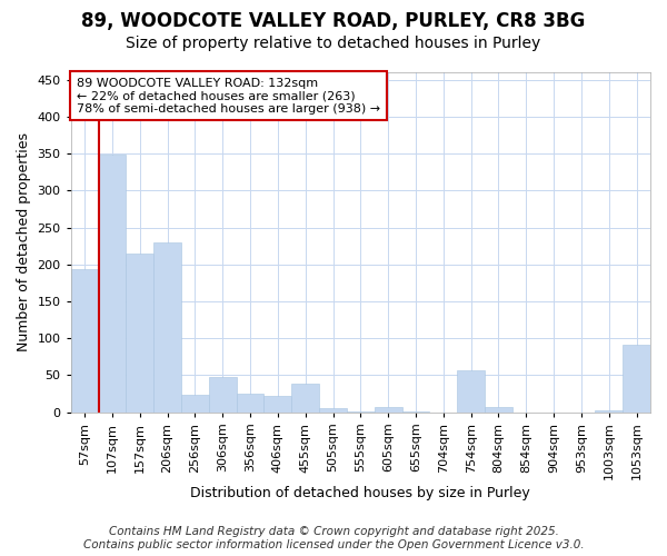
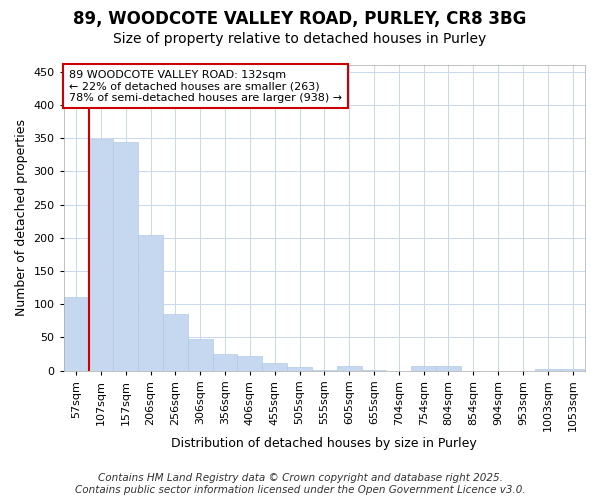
57sqm: 194 -> 111
157sqm: 214 -> 344
206sqm: 230 -> 204
256sqm: 24 -> 86
455sqm: 38 -> 11
754sqm: 56 -> 7
1053sqm: 92 -> 3
